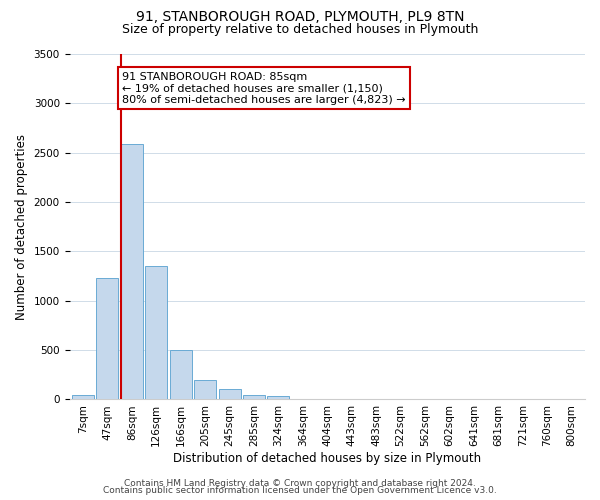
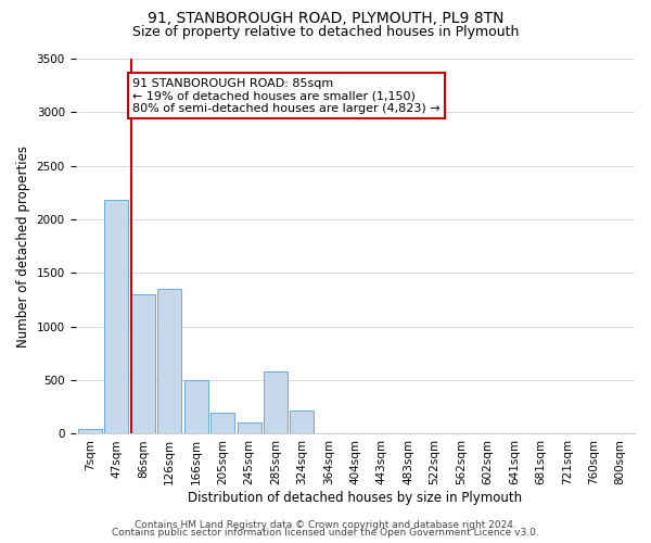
47sqm: 1230 -> 2180
86sqm: 2590 -> 1300
285sqm: 50 -> 580
324sqm: 40 -> 220
